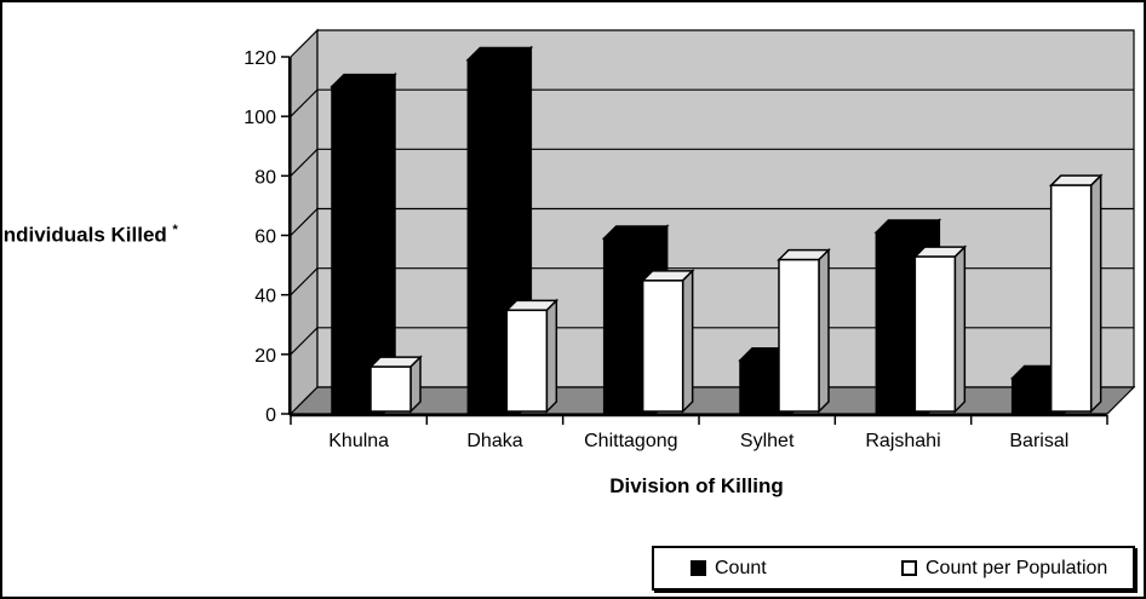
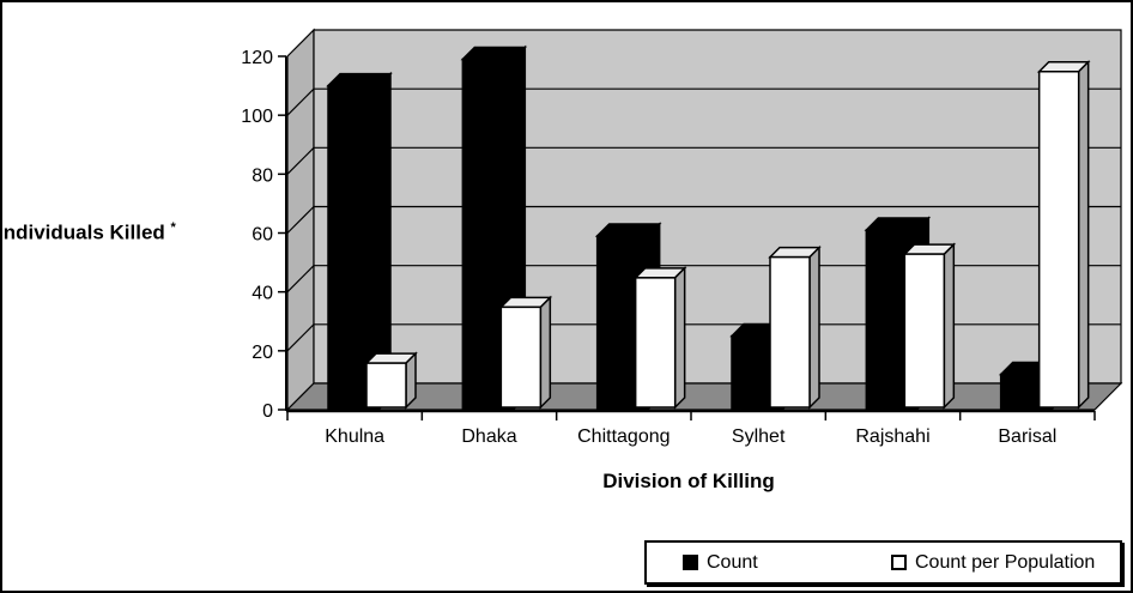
Count/Sylhet: 18 -> 25
Count per Population/Barisal: 76 -> 114
